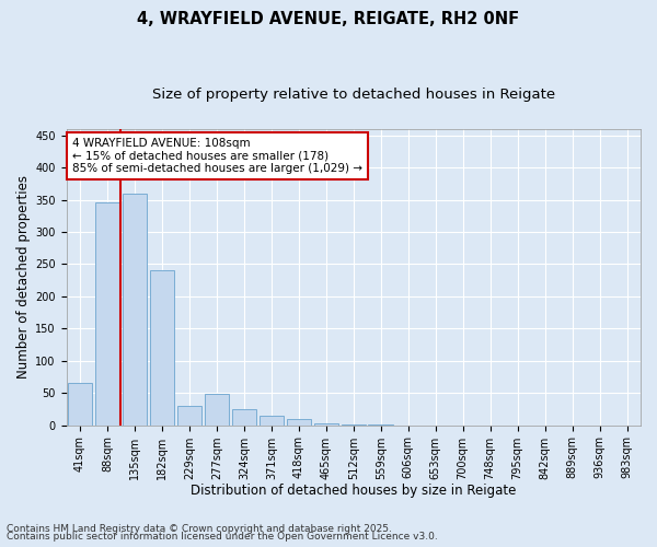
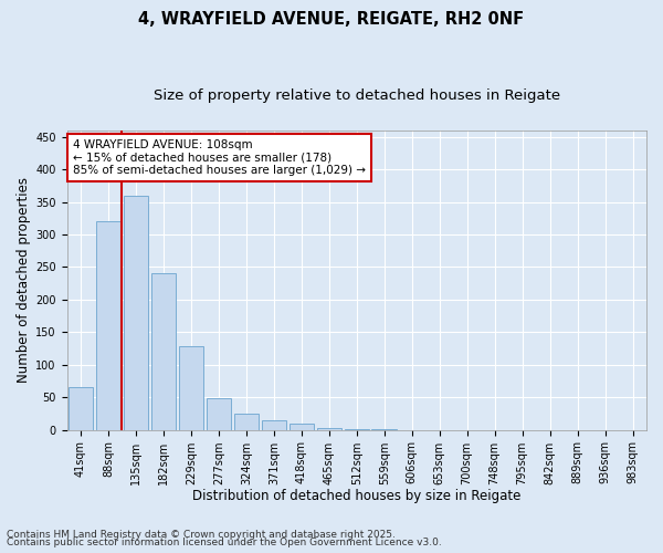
88sqm: 346 -> 320
229sqm: 30 -> 128
